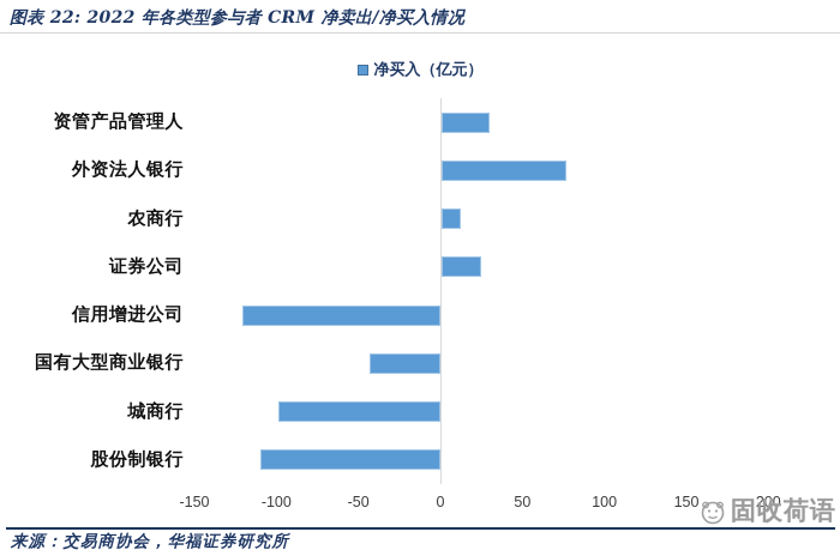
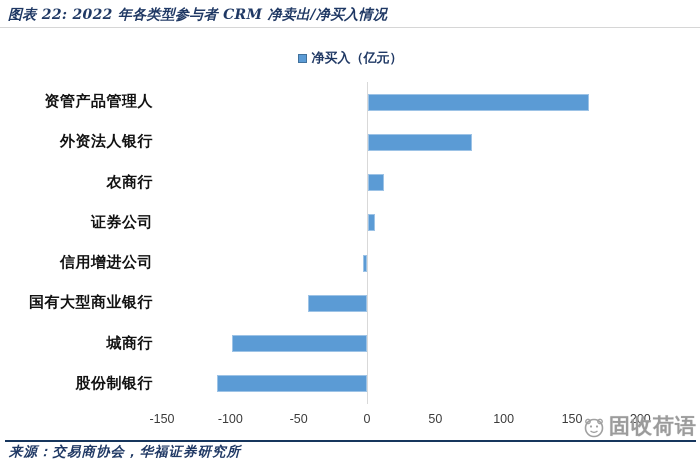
资管产品管理人: 29 -> 162
证券公司: 24 -> 5
信用增进公司: -121 -> -3
